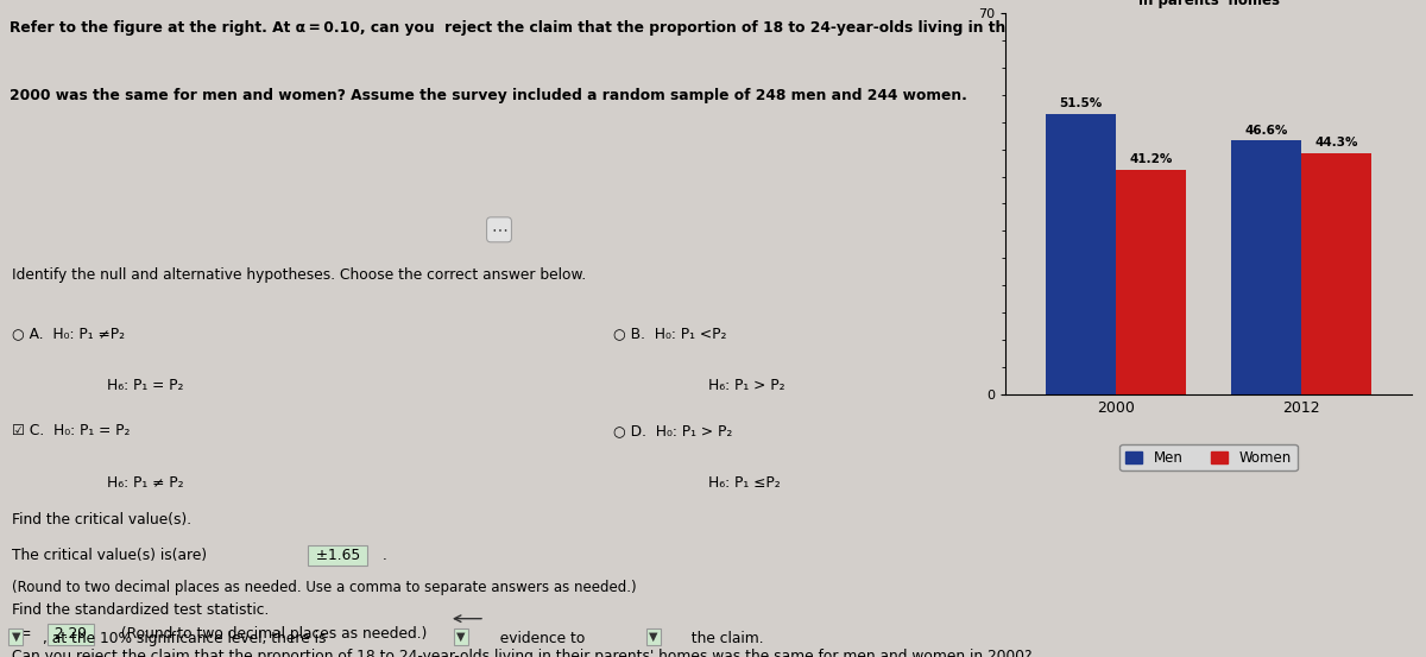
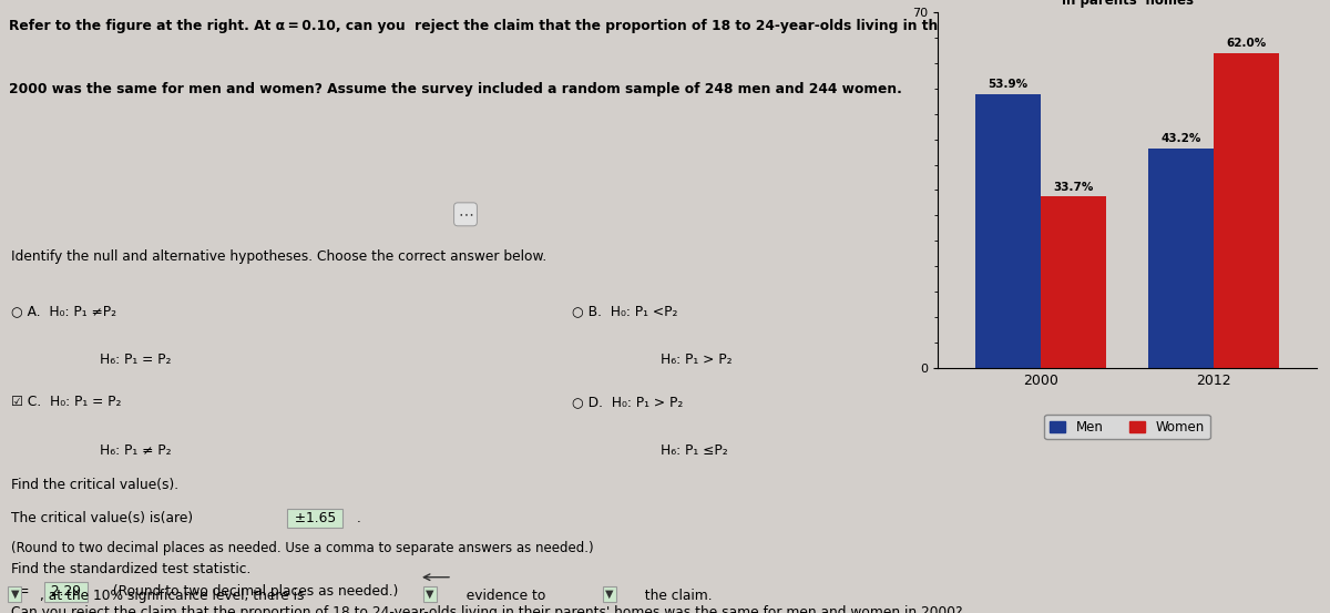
Men/2000: 51.5% -> 53.9%
Women/2000: 41.2% -> 33.7%
Men/2012: 46.6% -> 43.2%
Women/2012: 44.3% -> 62.0%
